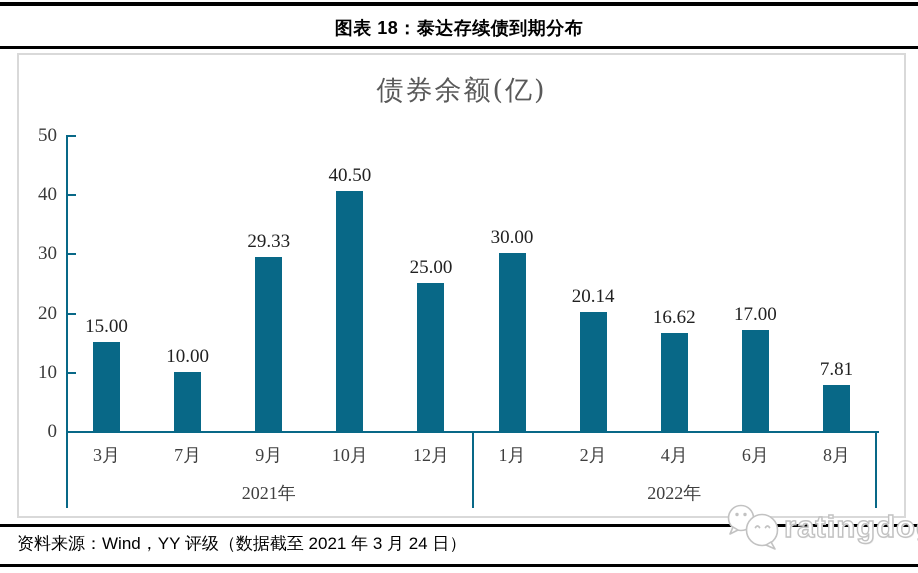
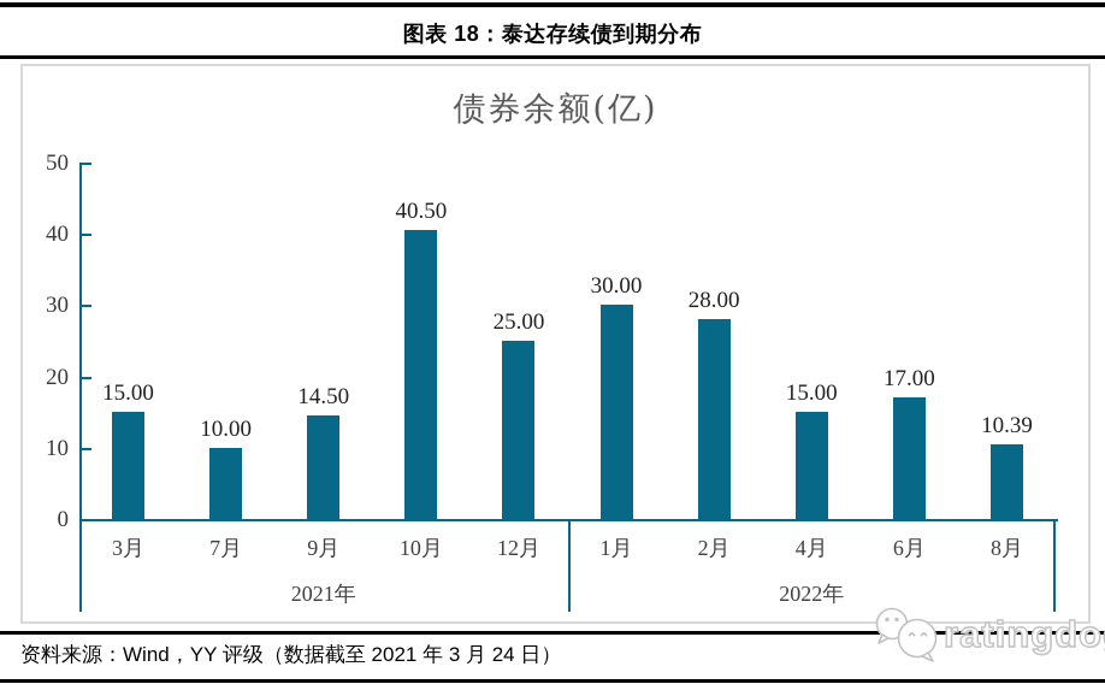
9月: 29.33 -> 14.50
2月: 20.14 -> 28.00
4月: 16.62 -> 15.00
8月: 7.81 -> 10.39
